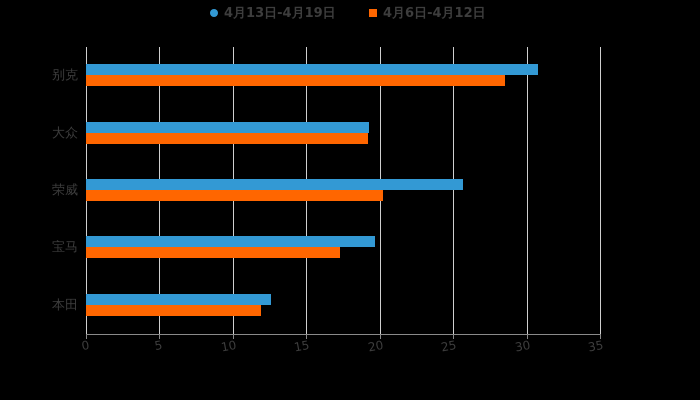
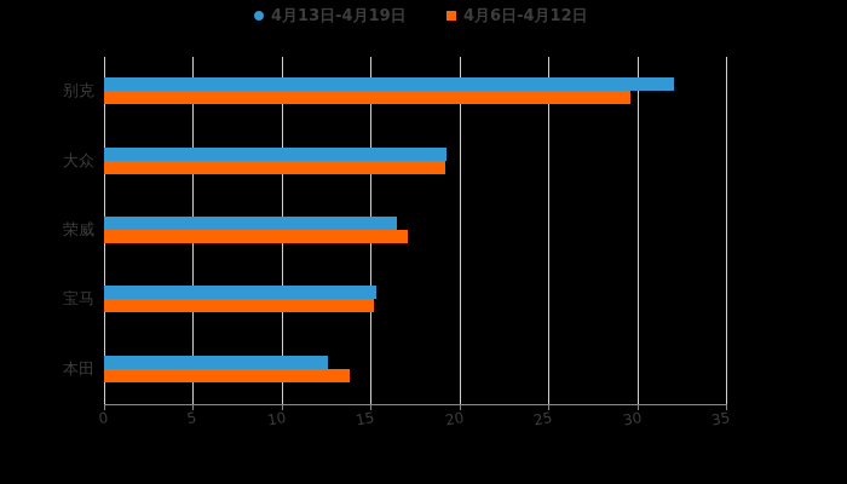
4月13日-4月19日/别克: 30.8 -> 32.1
4月6日-4月12日/别克: 28.5 -> 29.6
4月13日-4月19日/荣威: 25.7 -> 16.5
4月6日-4月12日/荣威: 20.2 -> 17.1
4月13日-4月19日/宝马: 19.7 -> 15.3
4月6日-4月12日/宝马: 17.3 -> 15.2
4月6日-4月12日/本田: 11.9 -> 13.8
